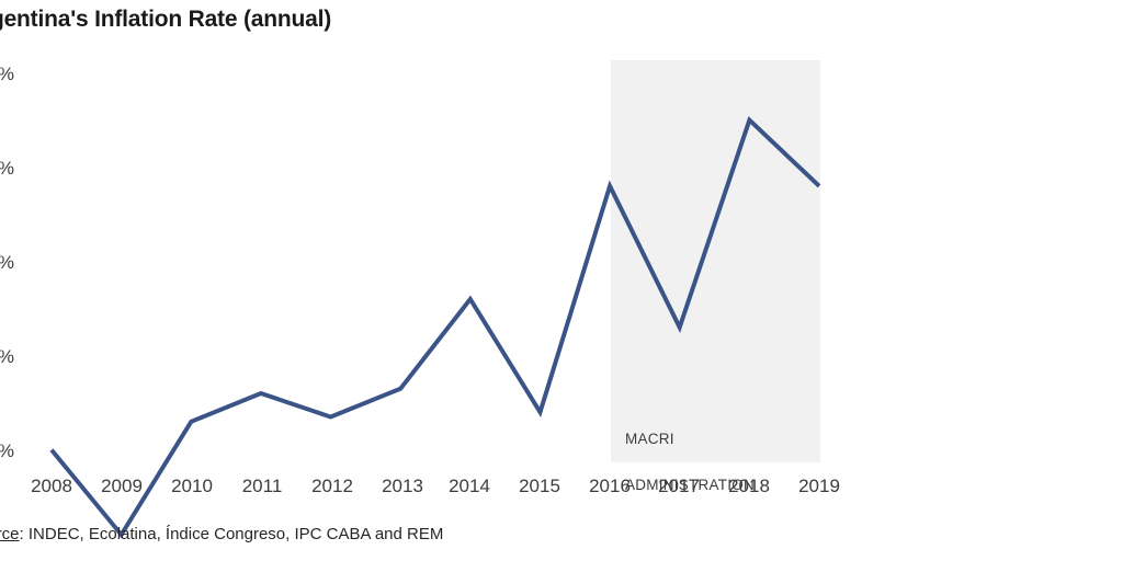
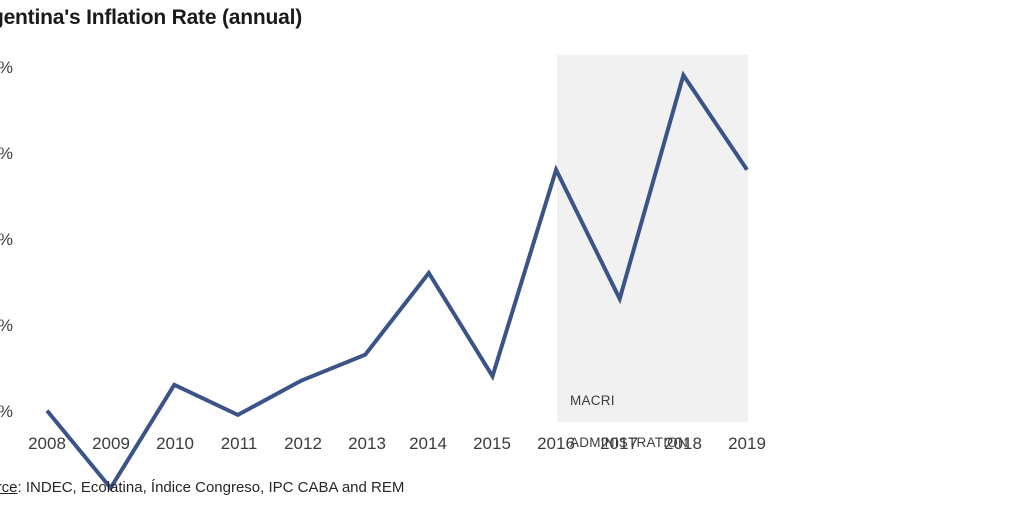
2011: 15% -> 8%
2018: 44% -> 48%
